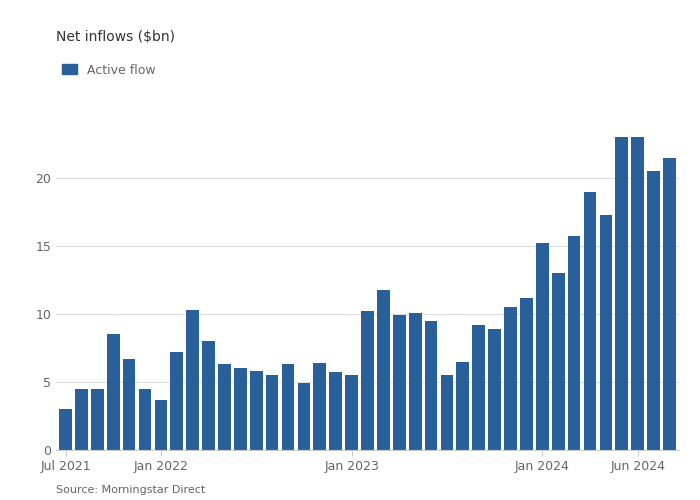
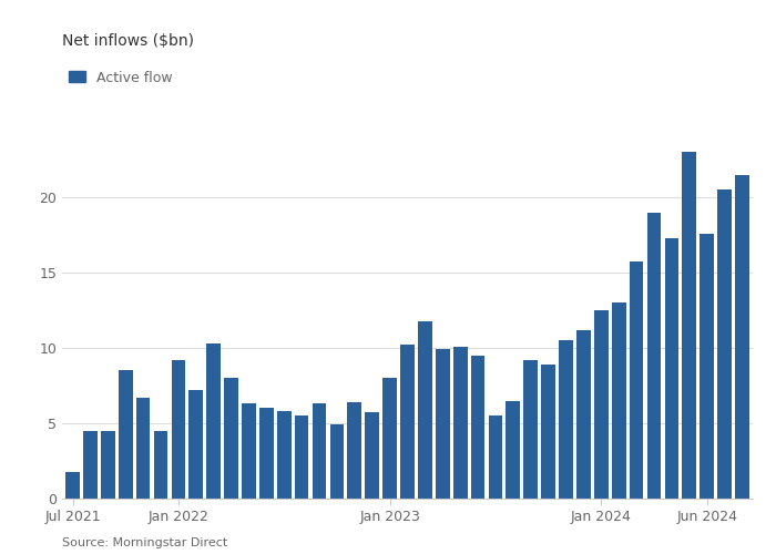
Jul 2021: 3.0 -> 1.8
Jan 2022: 3.7 -> 9.2
Jan 2023: 5.5 -> 8.0
Jan 2024: 15.2 -> 12.5
Jun 2024: 23.0 -> 17.6
